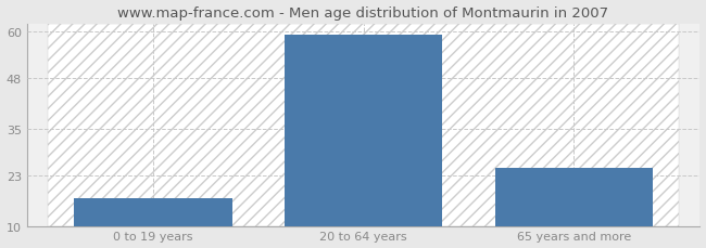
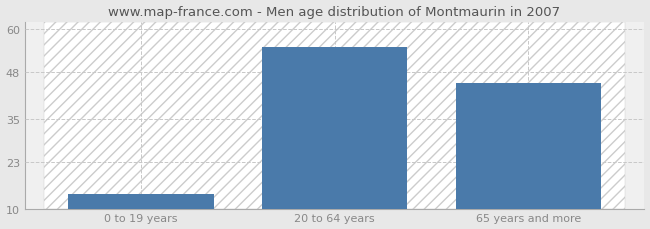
0 to 19 years: 17 -> 14
20 to 64 years: 59 -> 55
65 years and more: 25 -> 45
